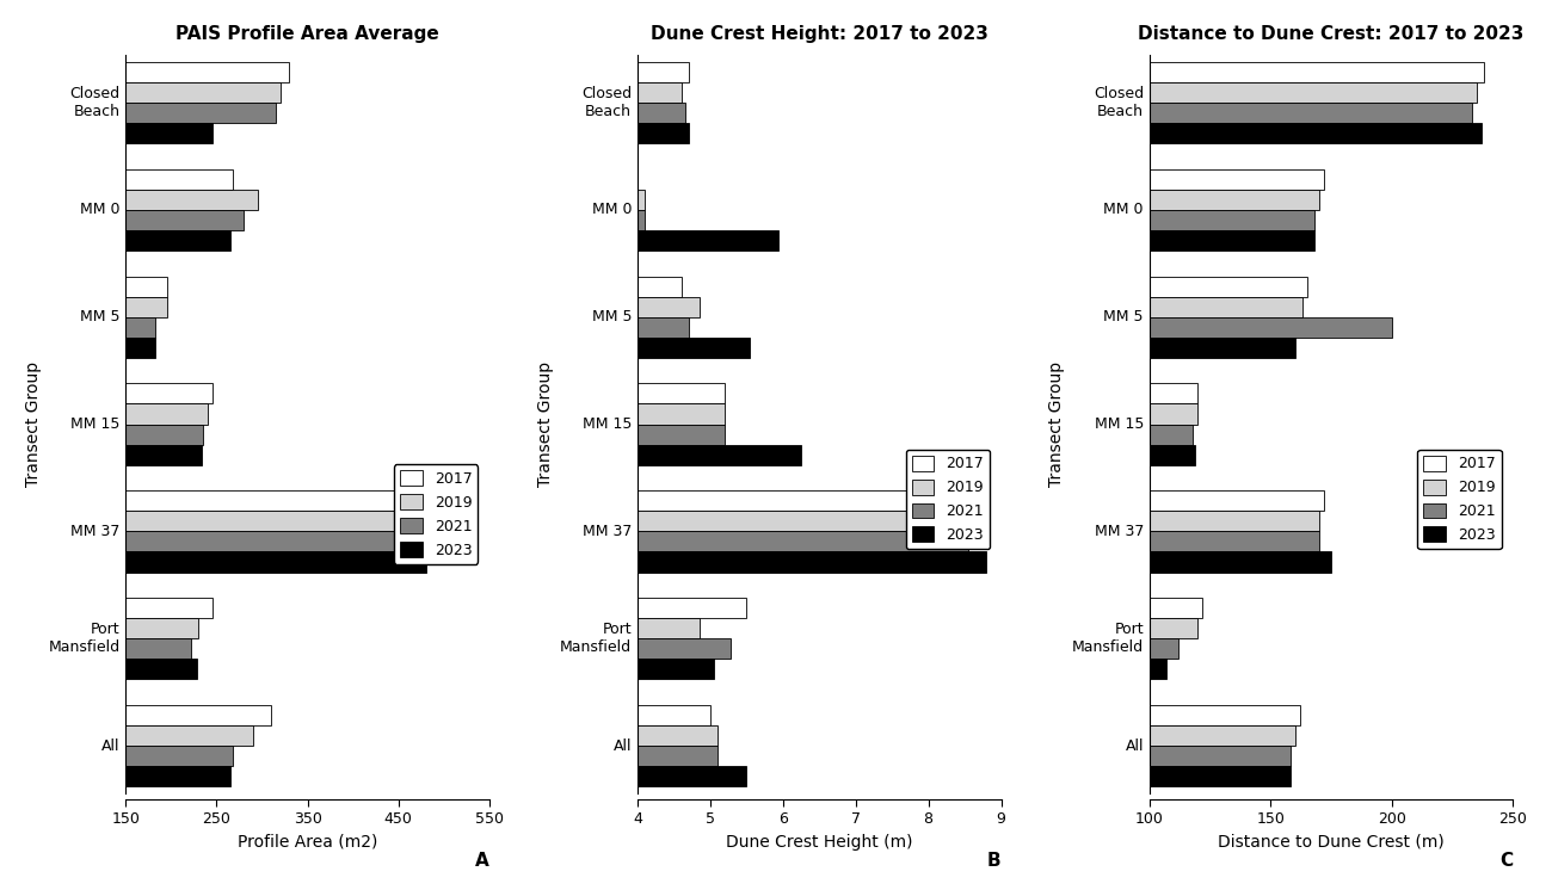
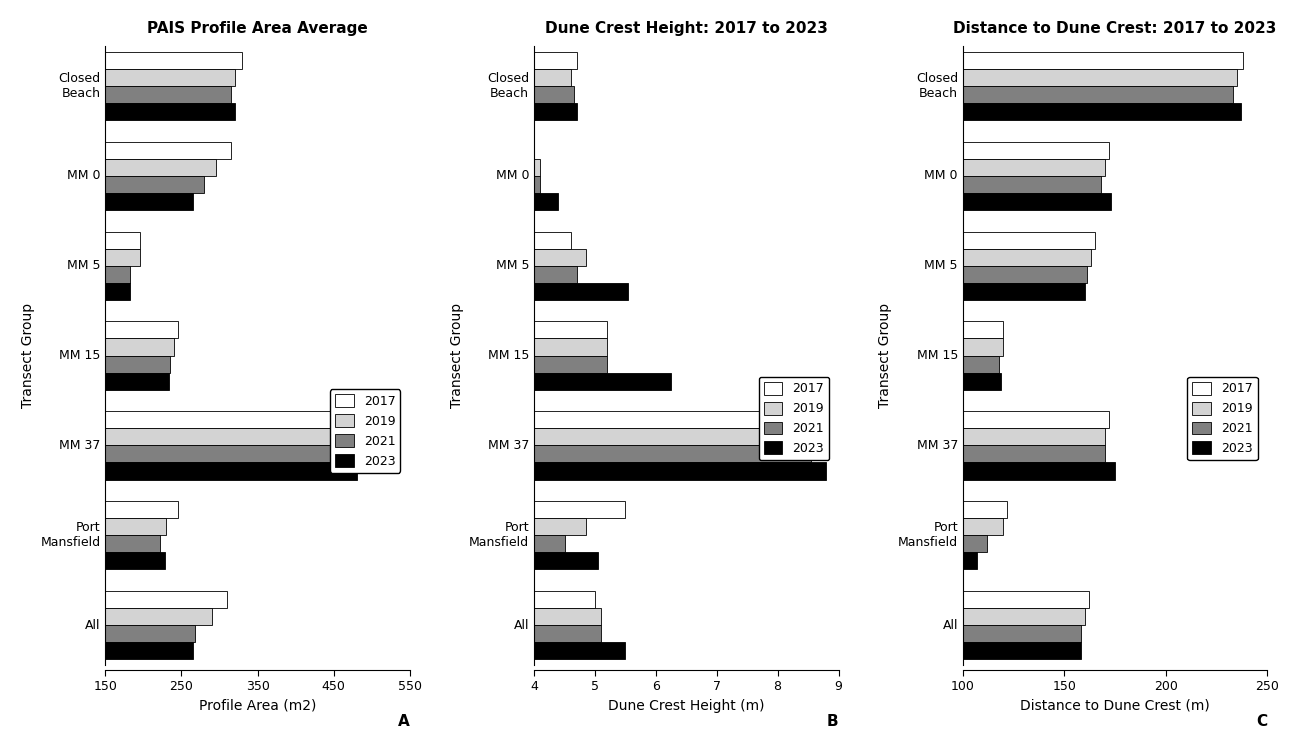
PAIS Profile Area Average/2023/Closed Beach: 246 -> 320
PAIS Profile Area Average/2017/MM 0: 268 -> 315
Dune Crest Height: 2017 to 2023/2023/MM 0: 5.94 -> 4.40
Dune Crest Height: 2017 to 2023/2021/Port Mansfield: 5.28 -> 4.50
Distance to Dune Crest: 2017 to 2023/2023/MM 0: 168 -> 173
Distance to Dune Crest: 2017 to 2023/2021/MM 5: 200 -> 161
